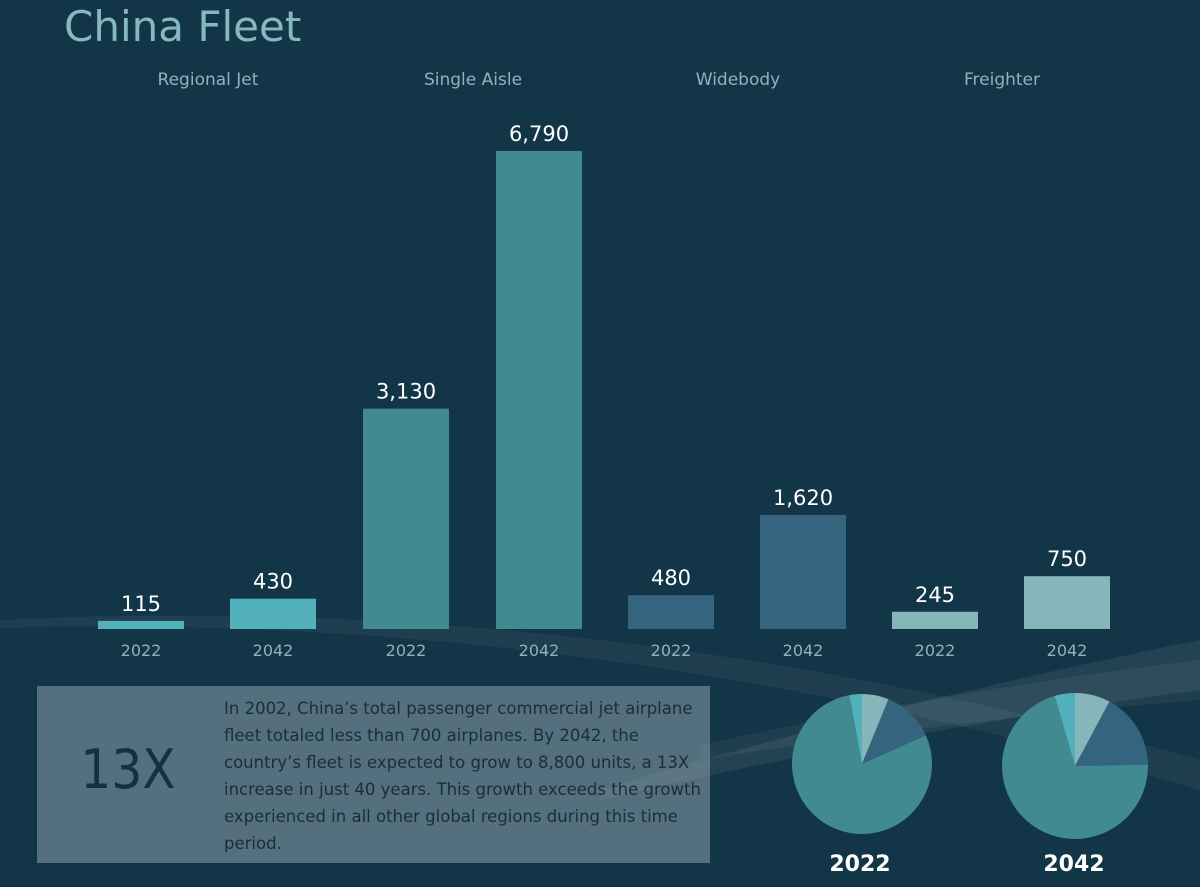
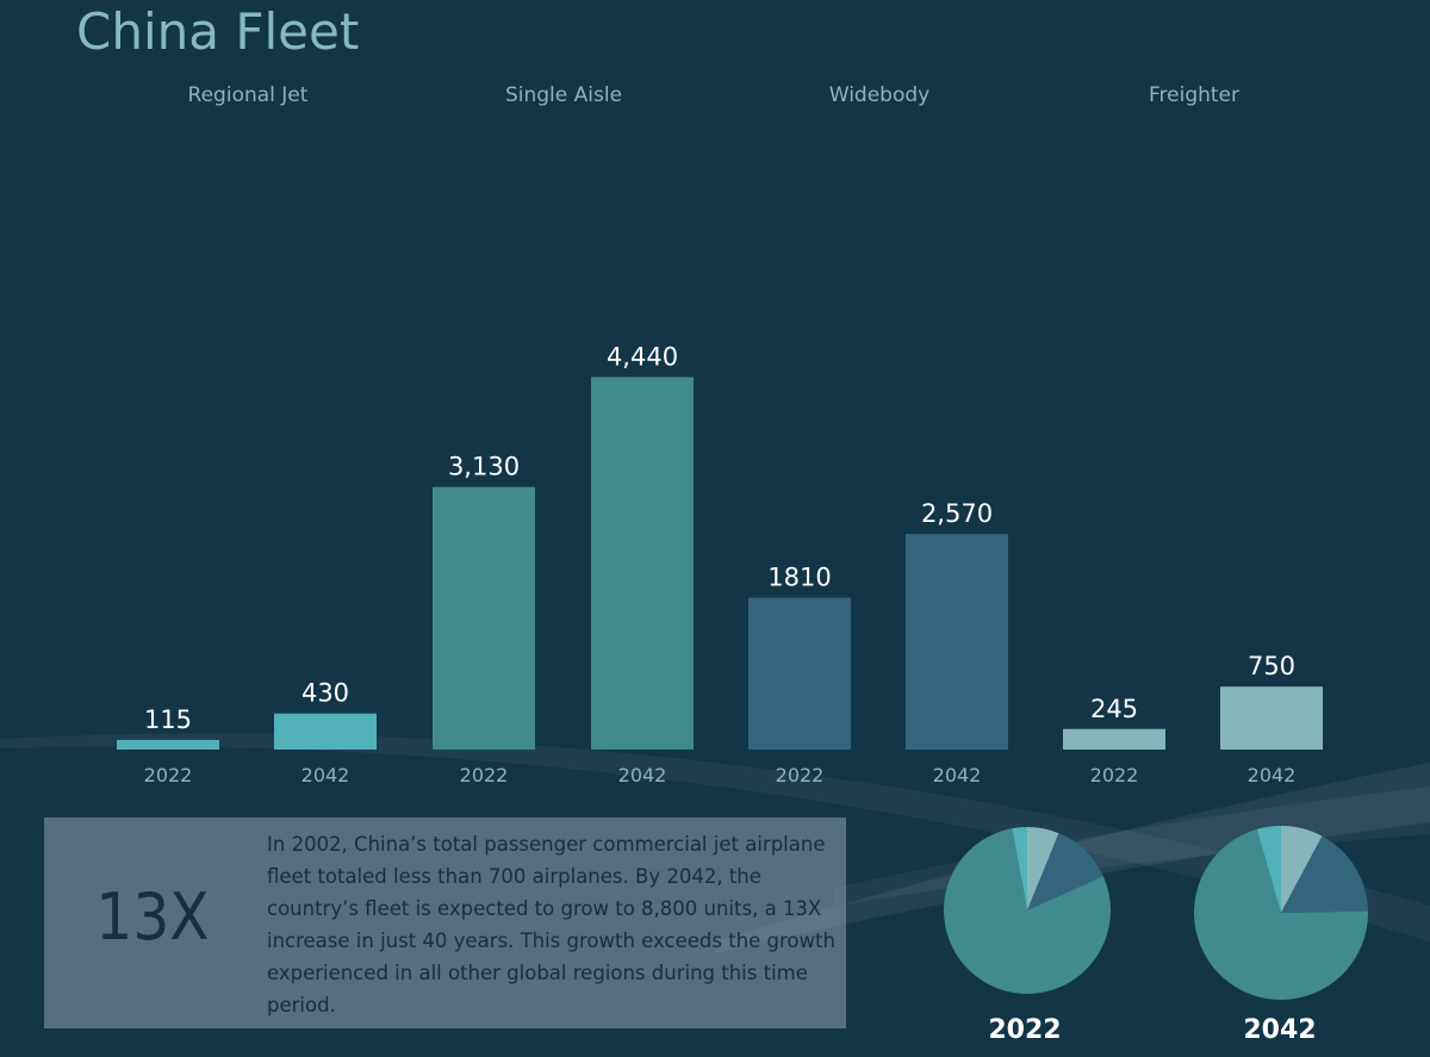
China Fleet/Widebody/2022: 480 -> 1810
China Fleet/Single Aisle/2042: 6,790 -> 4,440
China Fleet/Widebody/2042: 1,620 -> 2,570
